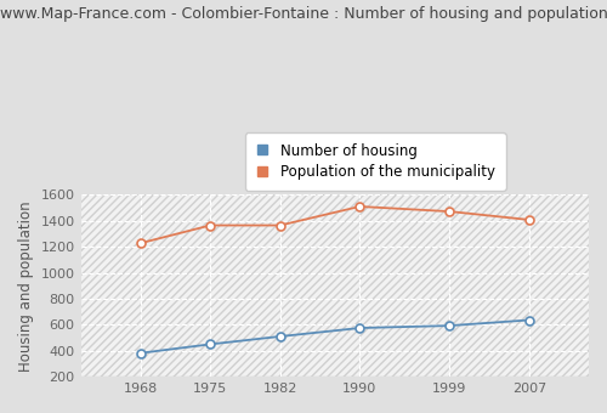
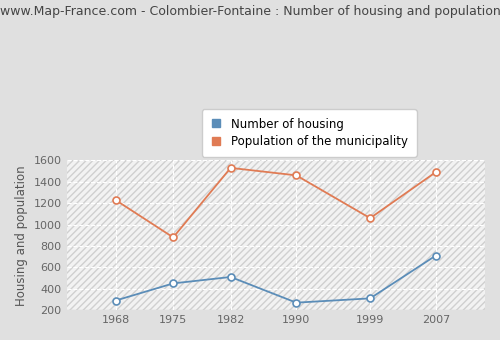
Number of housing/1968: 380 -> 290
Population of the municipality/1975: 1360 -> 880
Population of the municipality/1982: 1360 -> 1530
Number of housing/1990: 580 -> 270
Population of the municipality/1990: 1510 -> 1460
Number of housing/1999: 590 -> 310
Population of the municipality/1999: 1470 -> 1060
Number of housing/2007: 640 -> 710
Population of the municipality/2007: 1410 -> 1490
